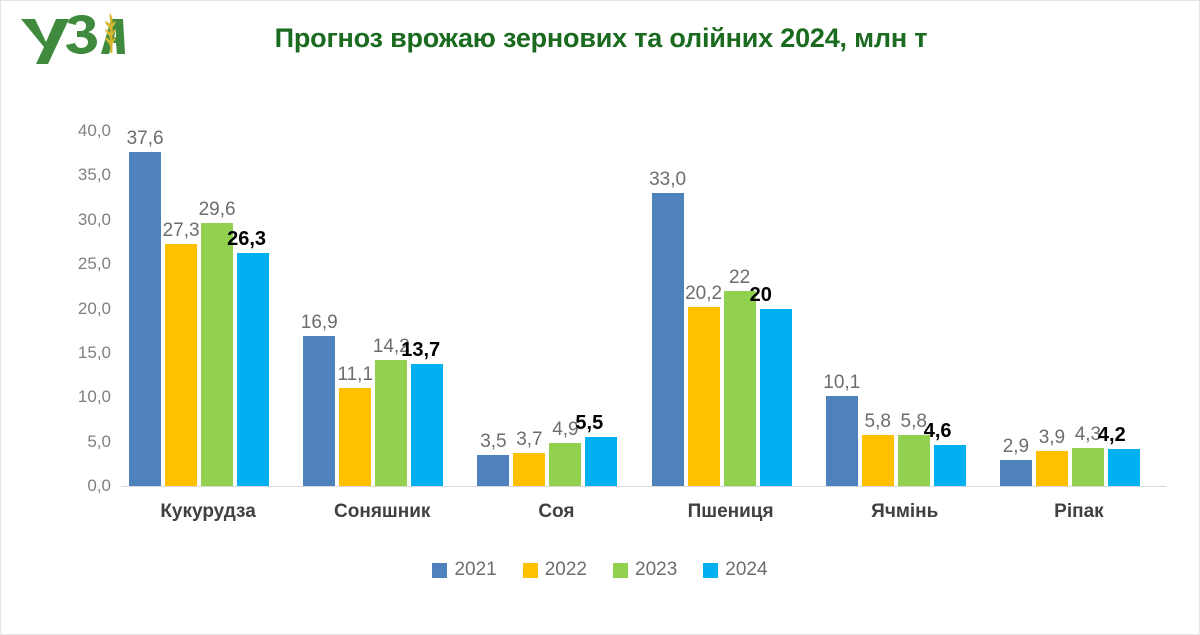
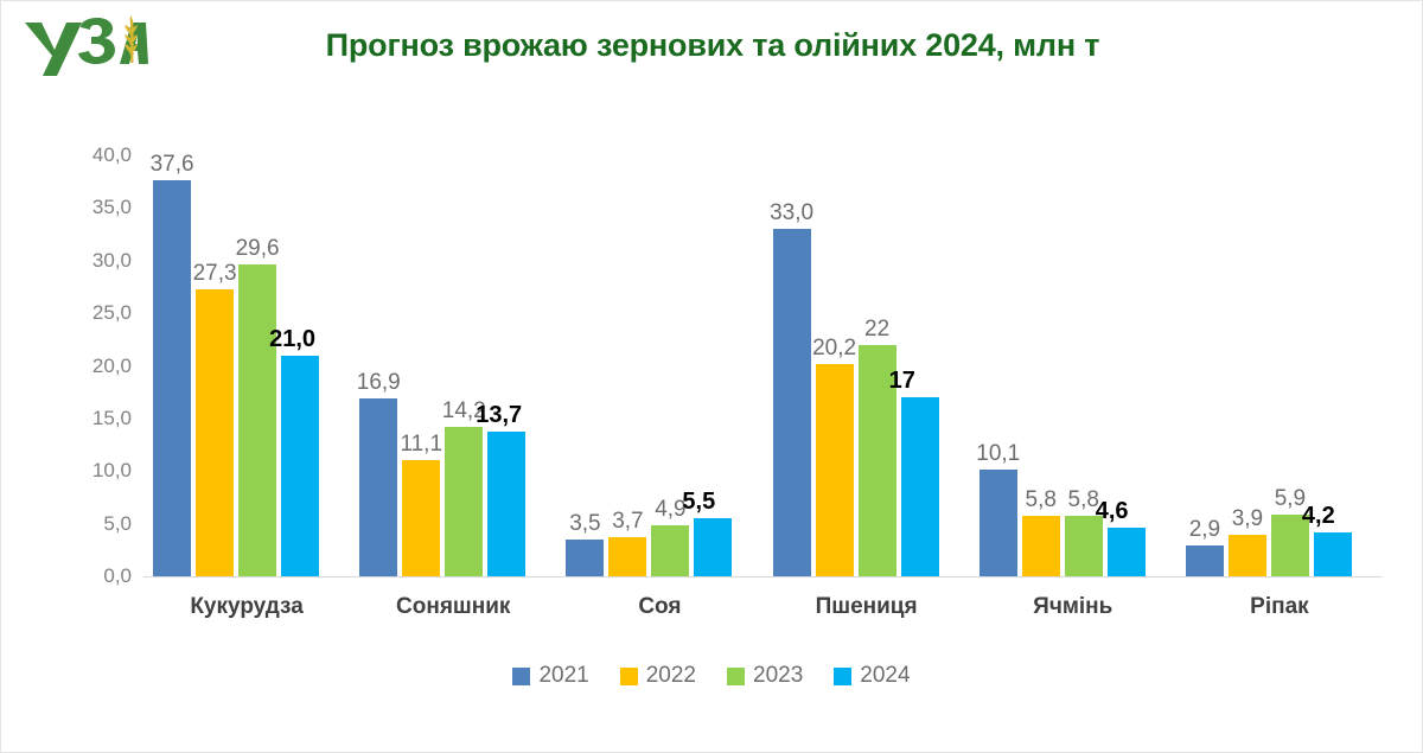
2024/Кукурудза: 26,3 -> 21,0
2024/Пшениця: 20 -> 17
2023/Ріпак: 4,3 -> 5,9
